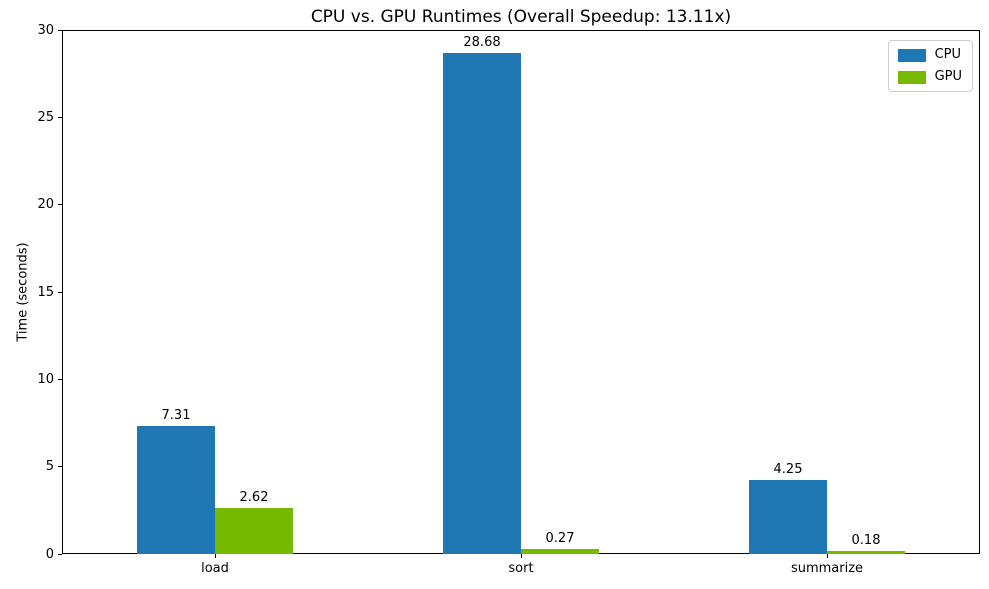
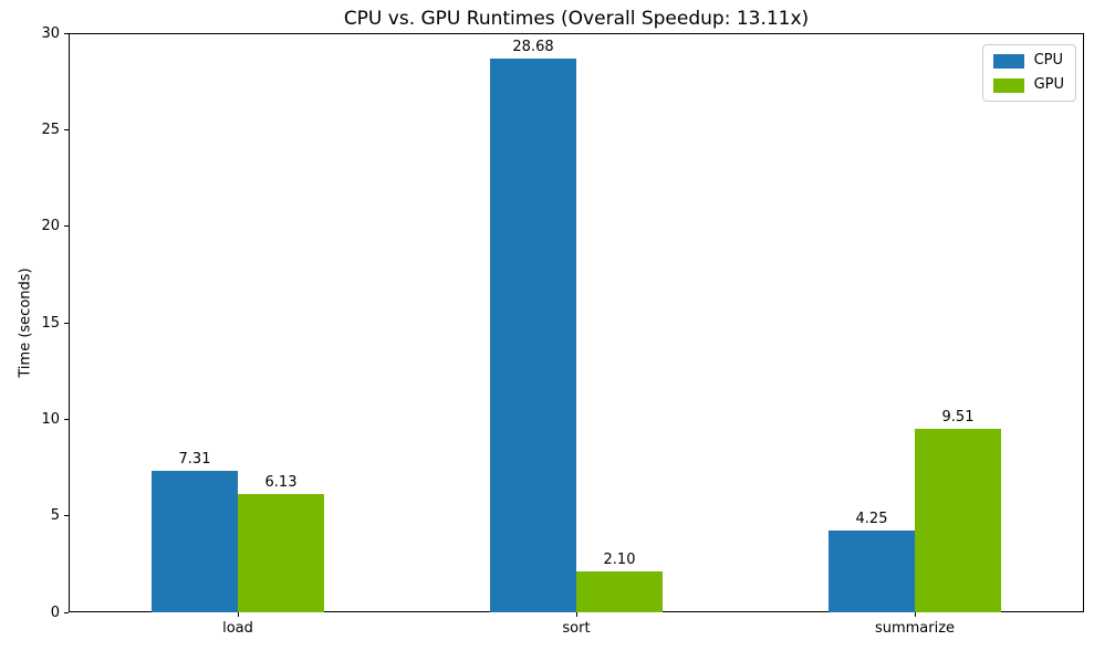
GPU/load: 2.62 -> 6.13
GPU/sort: 0.27 -> 2.10
GPU/summarize: 0.18 -> 9.51
